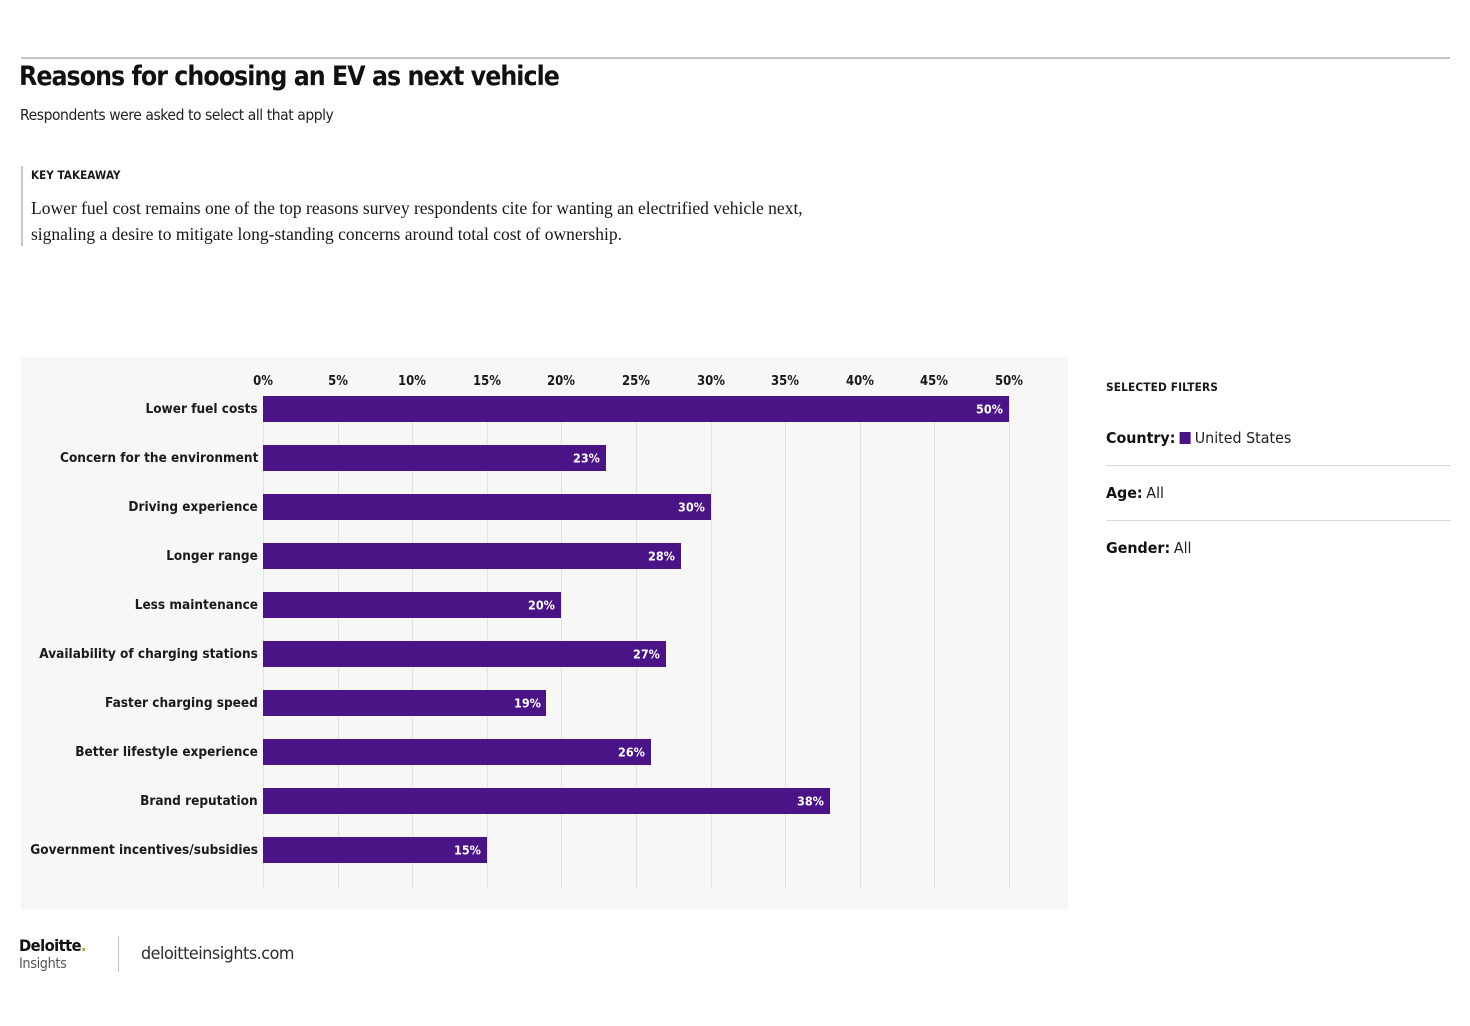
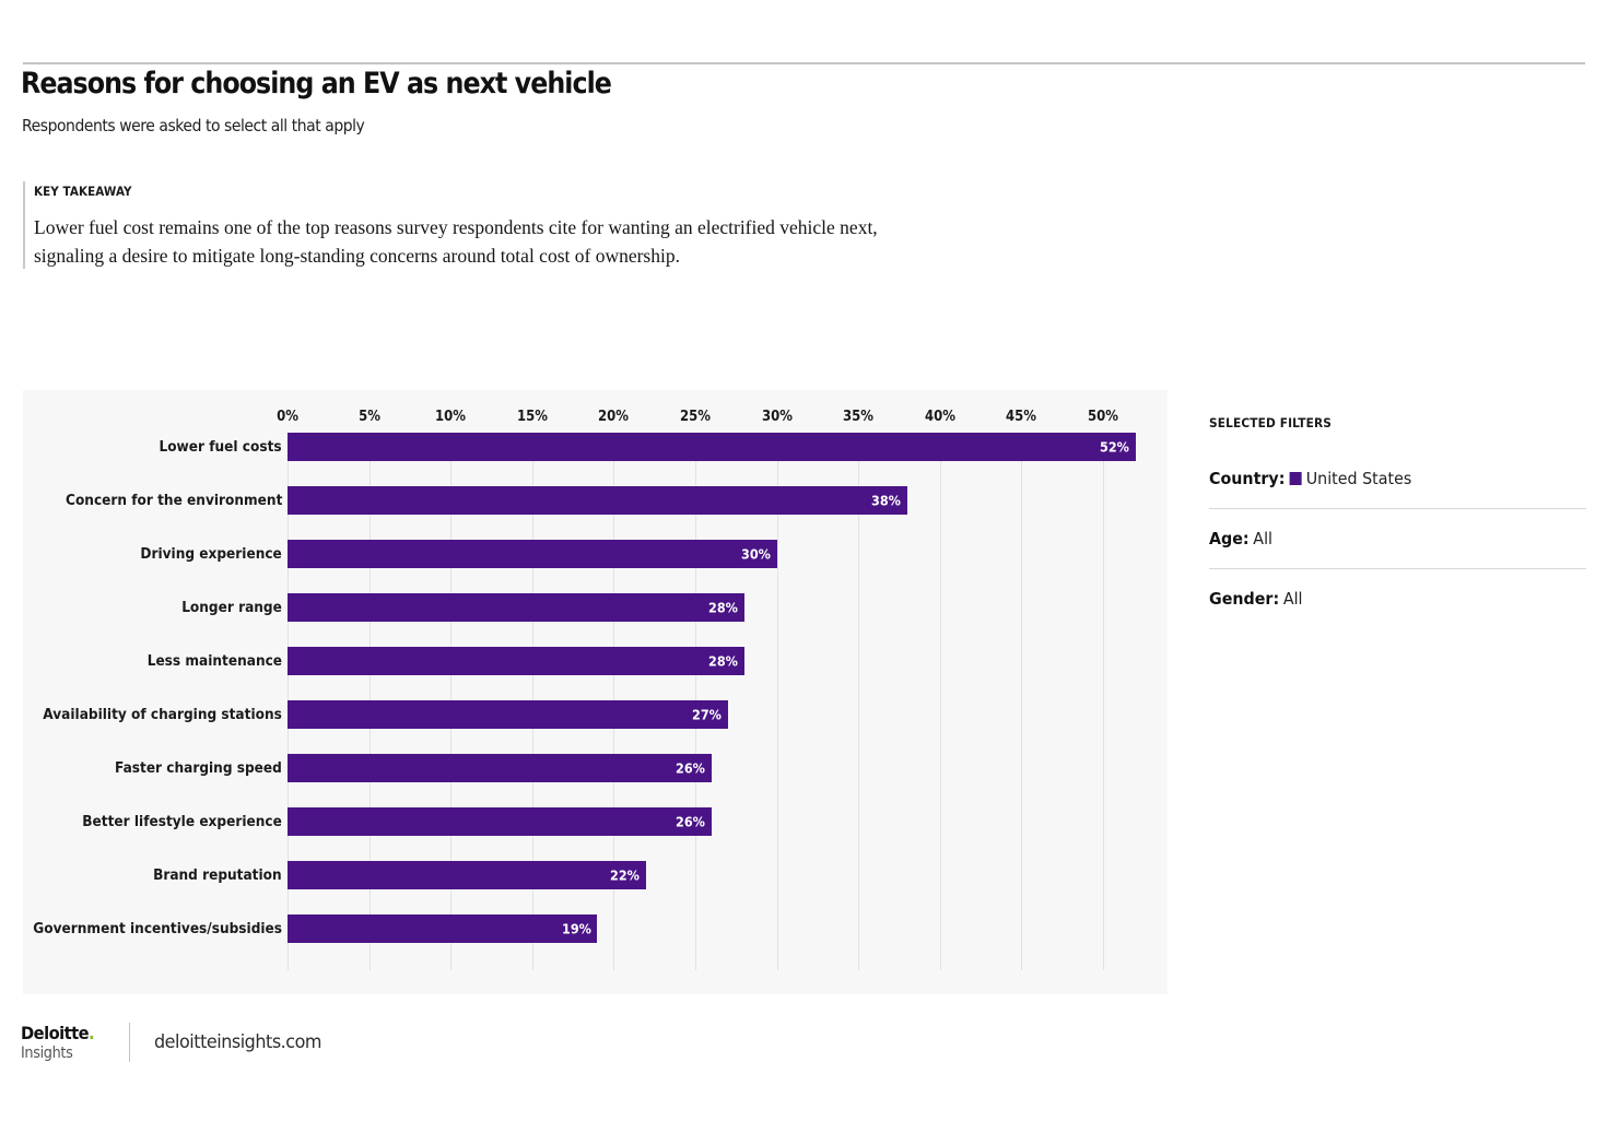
Lower fuel costs: 50% -> 52%
Concern for the environment: 23% -> 38%
Less maintenance: 20% -> 28%
Faster charging speed: 19% -> 26%
Brand reputation: 38% -> 22%
Government incentives/subsidies: 15% -> 19%
